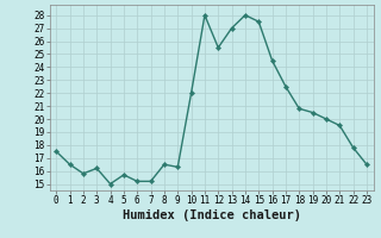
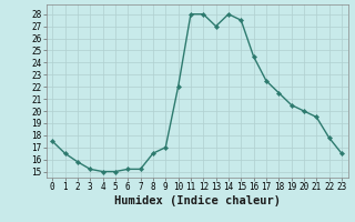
3: 16.2 -> 15.2
5: 15.7 -> 15.0
9: 16.3 -> 17.0
12: 25.5 -> 28.0
18: 20.8 -> 21.5
